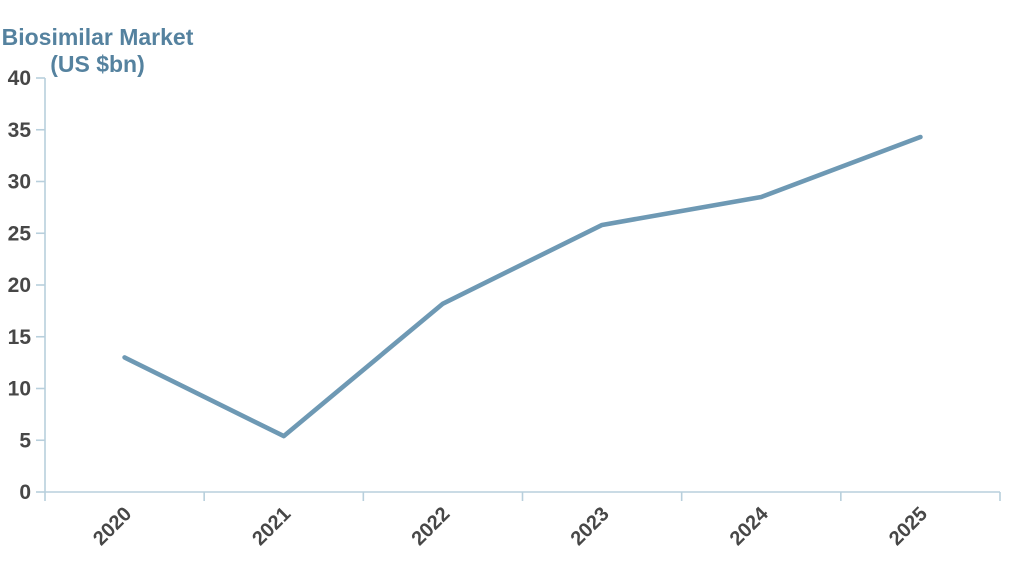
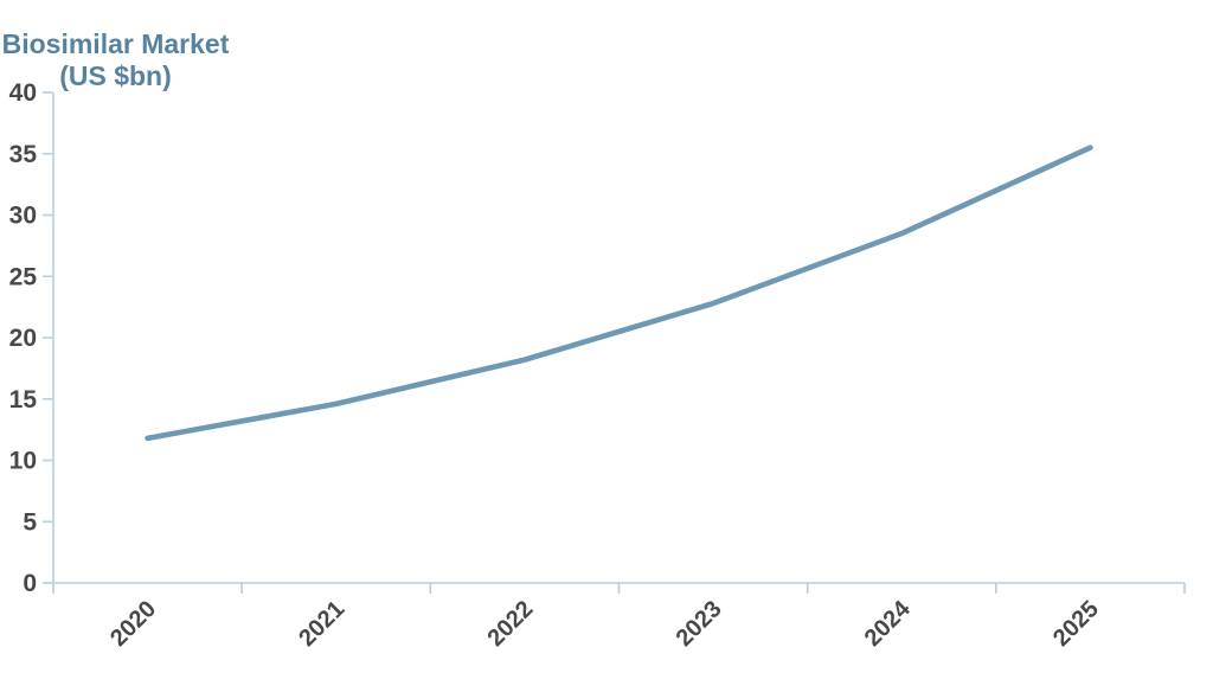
2020: 13.0 -> 11.8
2021: 5.4 -> 14.6
2023: 25.8 -> 22.8
2025: 34.3 -> 35.5
